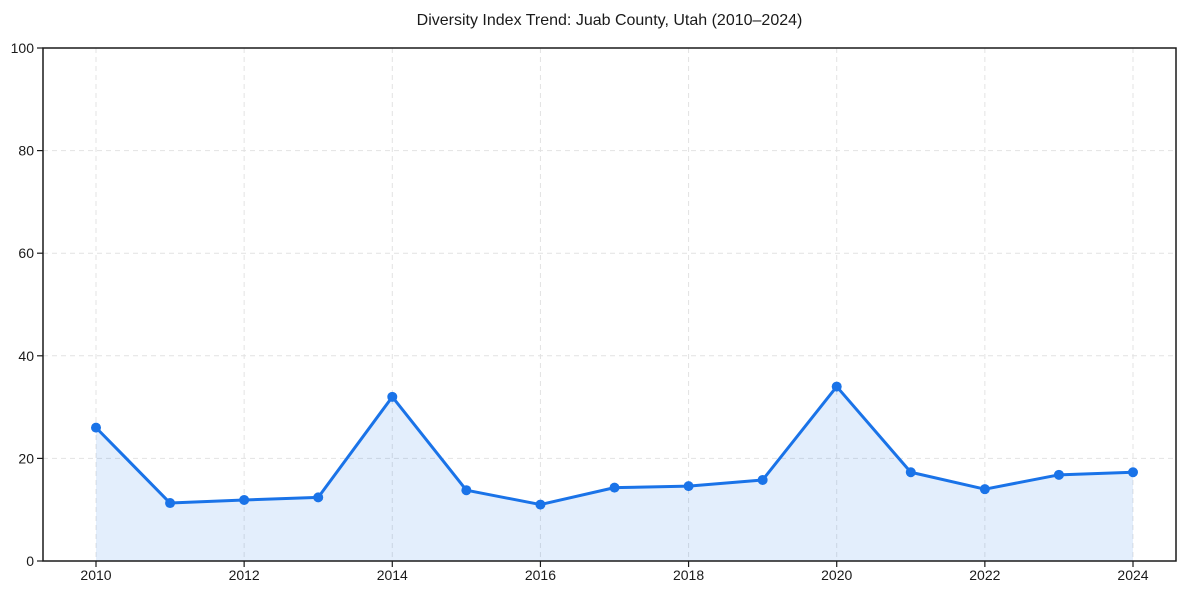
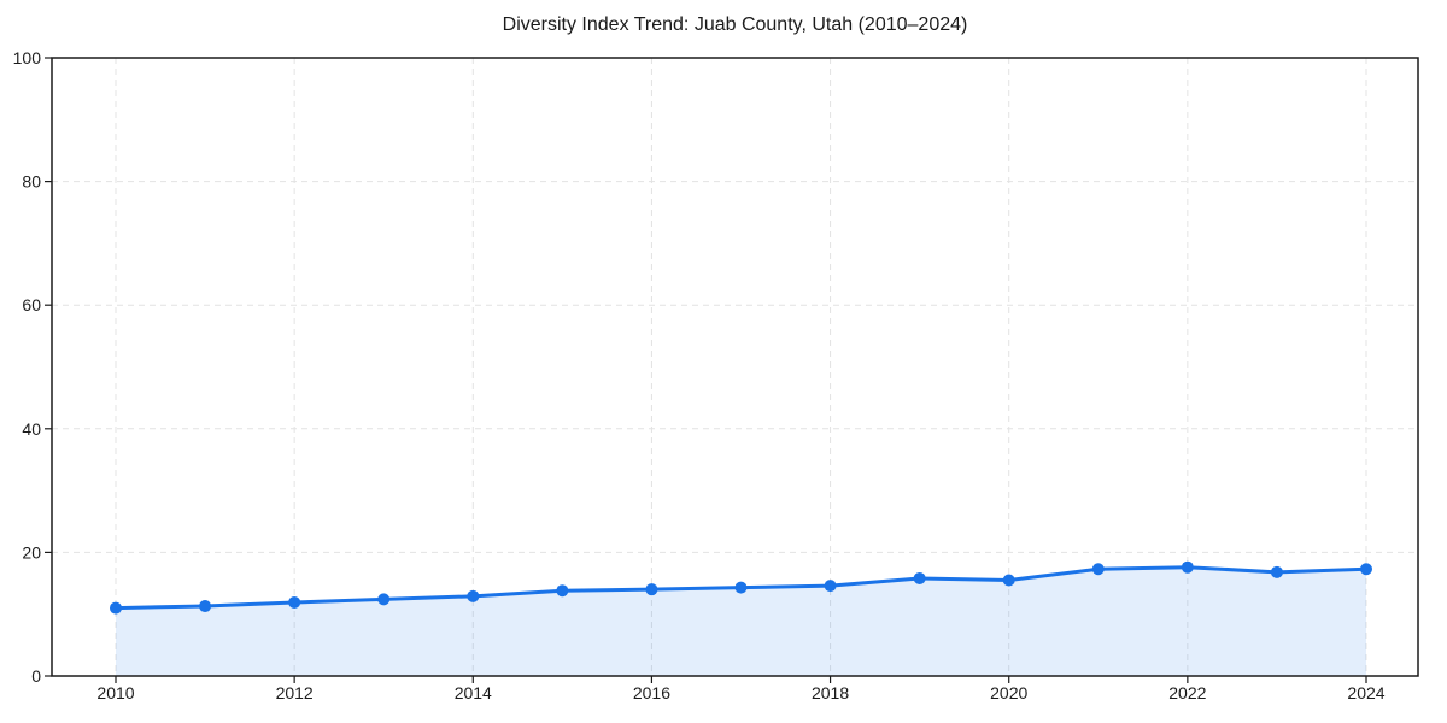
2010: 26 -> 11
2014: 32 -> 13
2016: 11 -> 14
2020: 34 -> 16
2022: 14 -> 18
